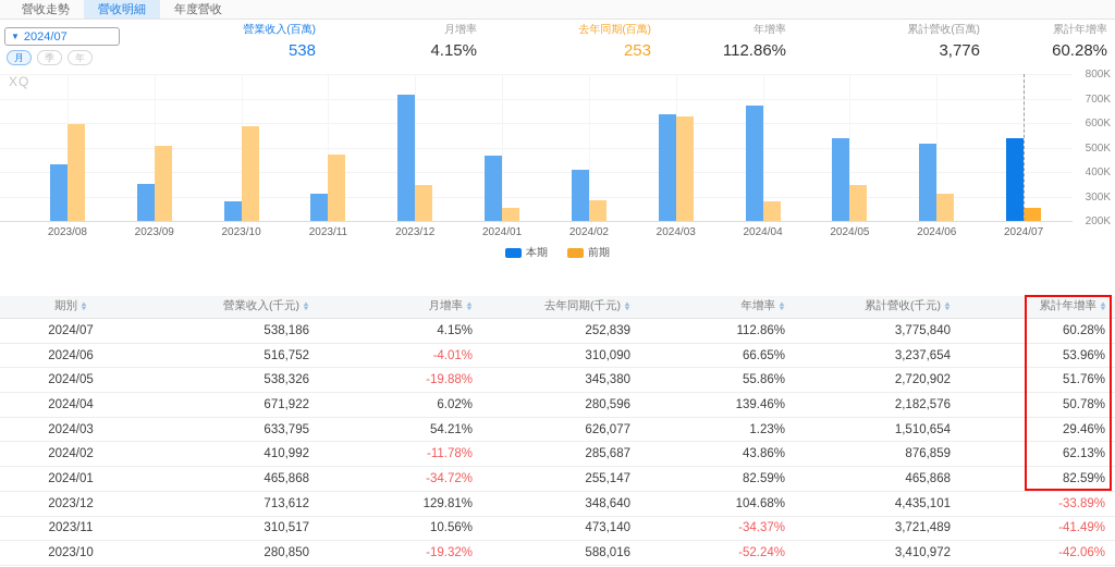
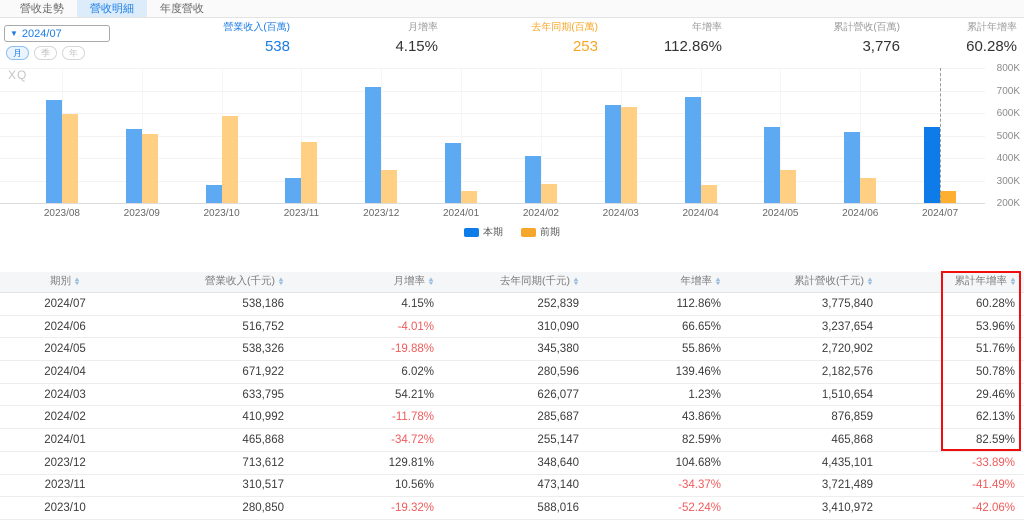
本期/2023/08: 430K -> 660K
本期/2023/09: 350K -> 530K
